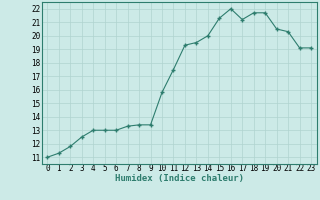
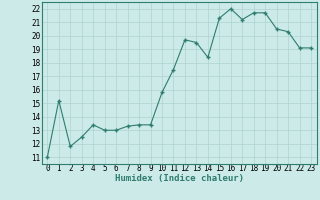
1: 11.3 -> 15.2
4: 13.0 -> 13.4
12: 19.3 -> 19.7
14: 20.0 -> 18.4
